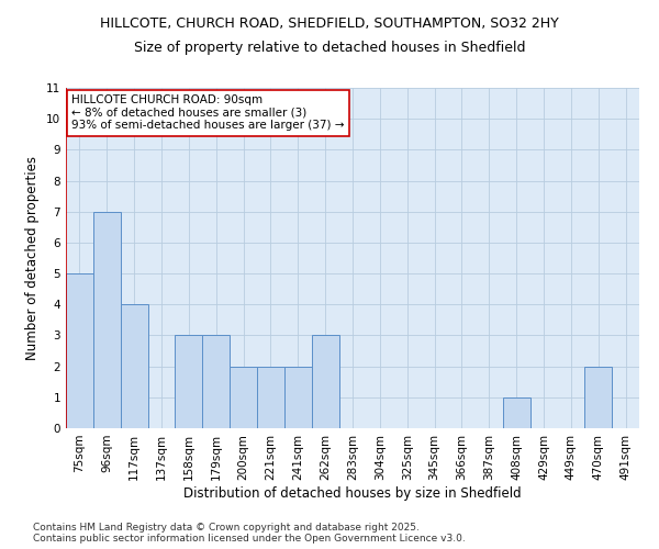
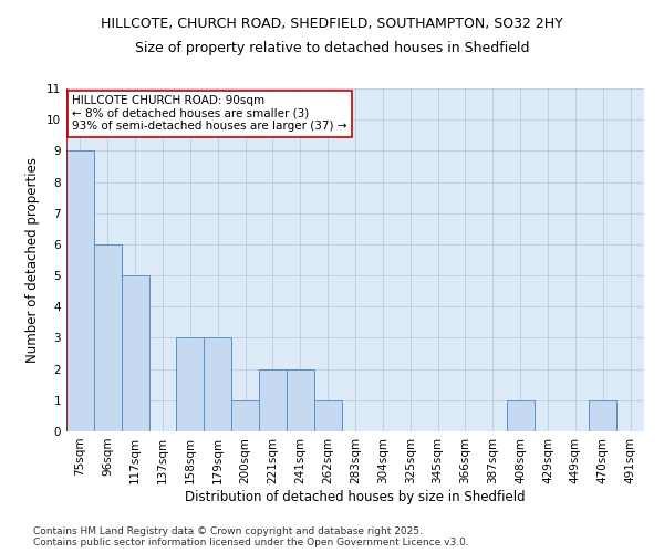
75sqm: 5 -> 9
96sqm: 7 -> 6
117sqm: 4 -> 5
200sqm: 2 -> 1
262sqm: 3 -> 1
470sqm: 2 -> 1
